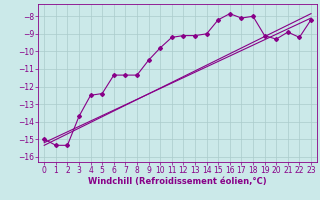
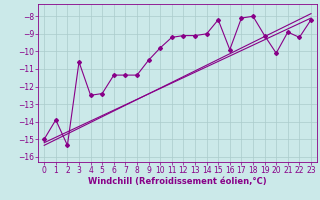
1: -15.3 -> -13.9
3: -13.7 -> -10.6
16: -7.8 -> -9.9
20: -9.3 -> -10.1
